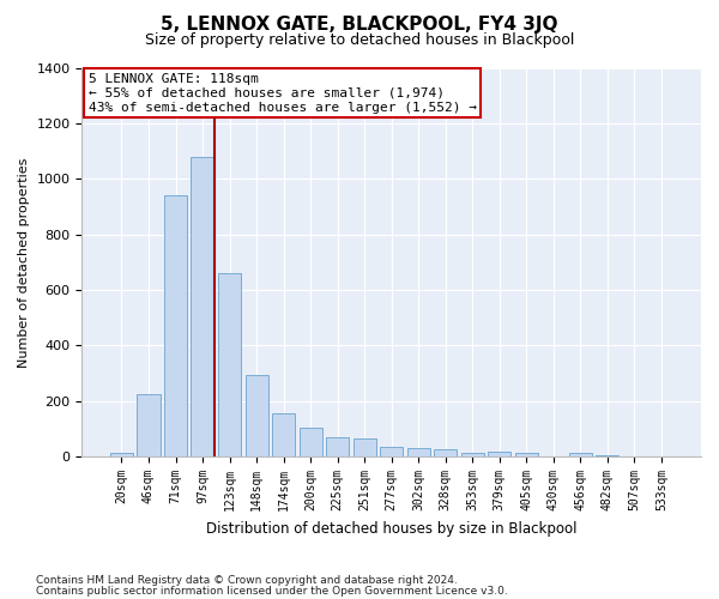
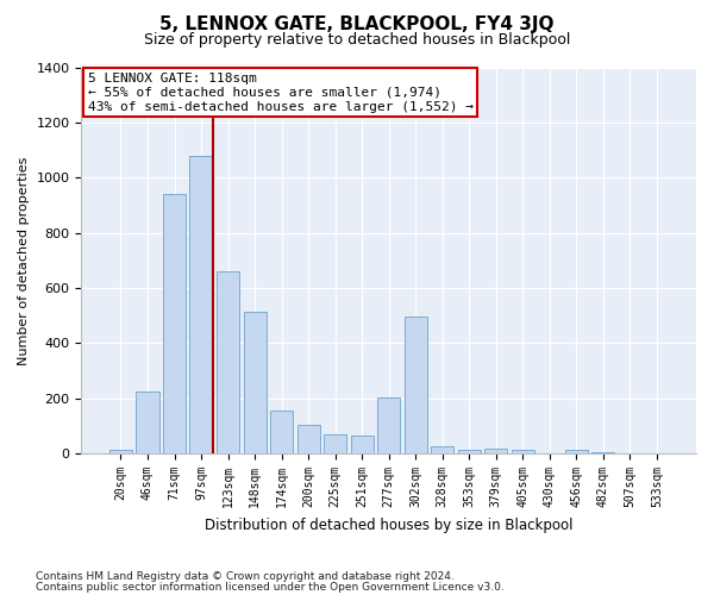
148sqm: 295 -> 515
277sqm: 35 -> 205
302sqm: 30 -> 495
